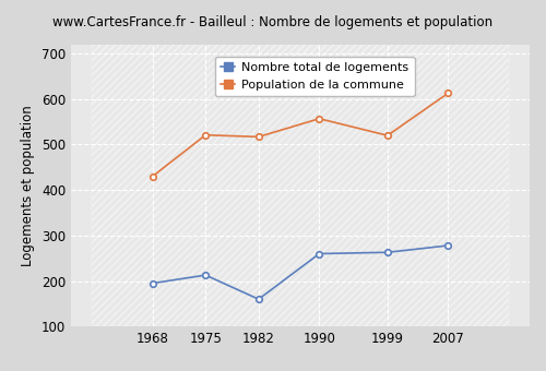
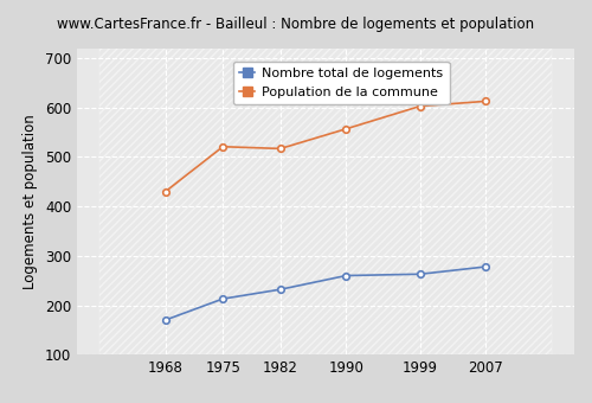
Nombre total de logements/1968: 195 -> 170
Nombre total de logements/1982: 160 -> 232
Population de la commune/1999: 520 -> 603
